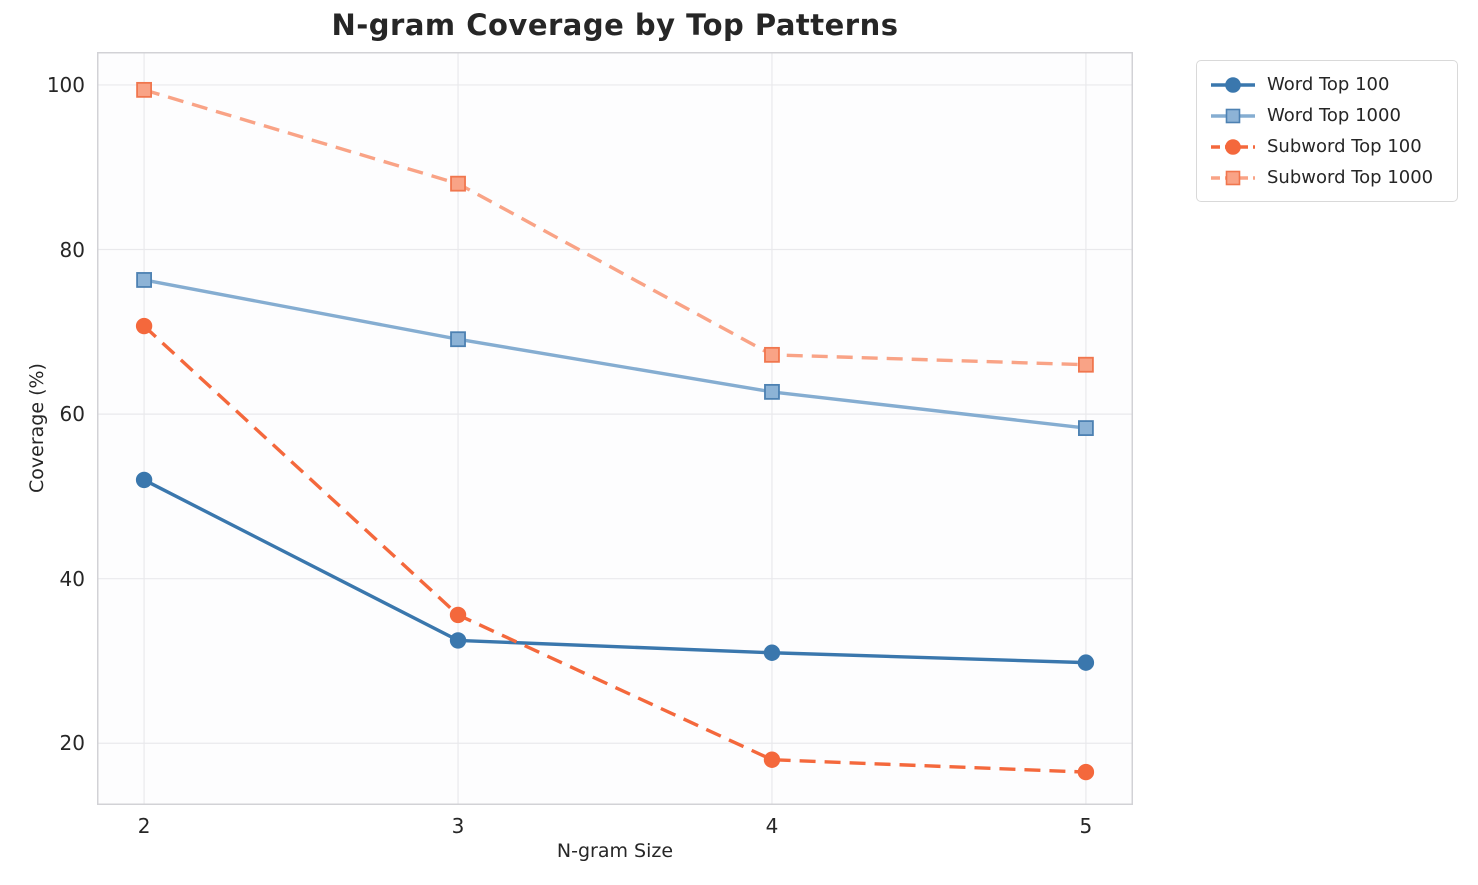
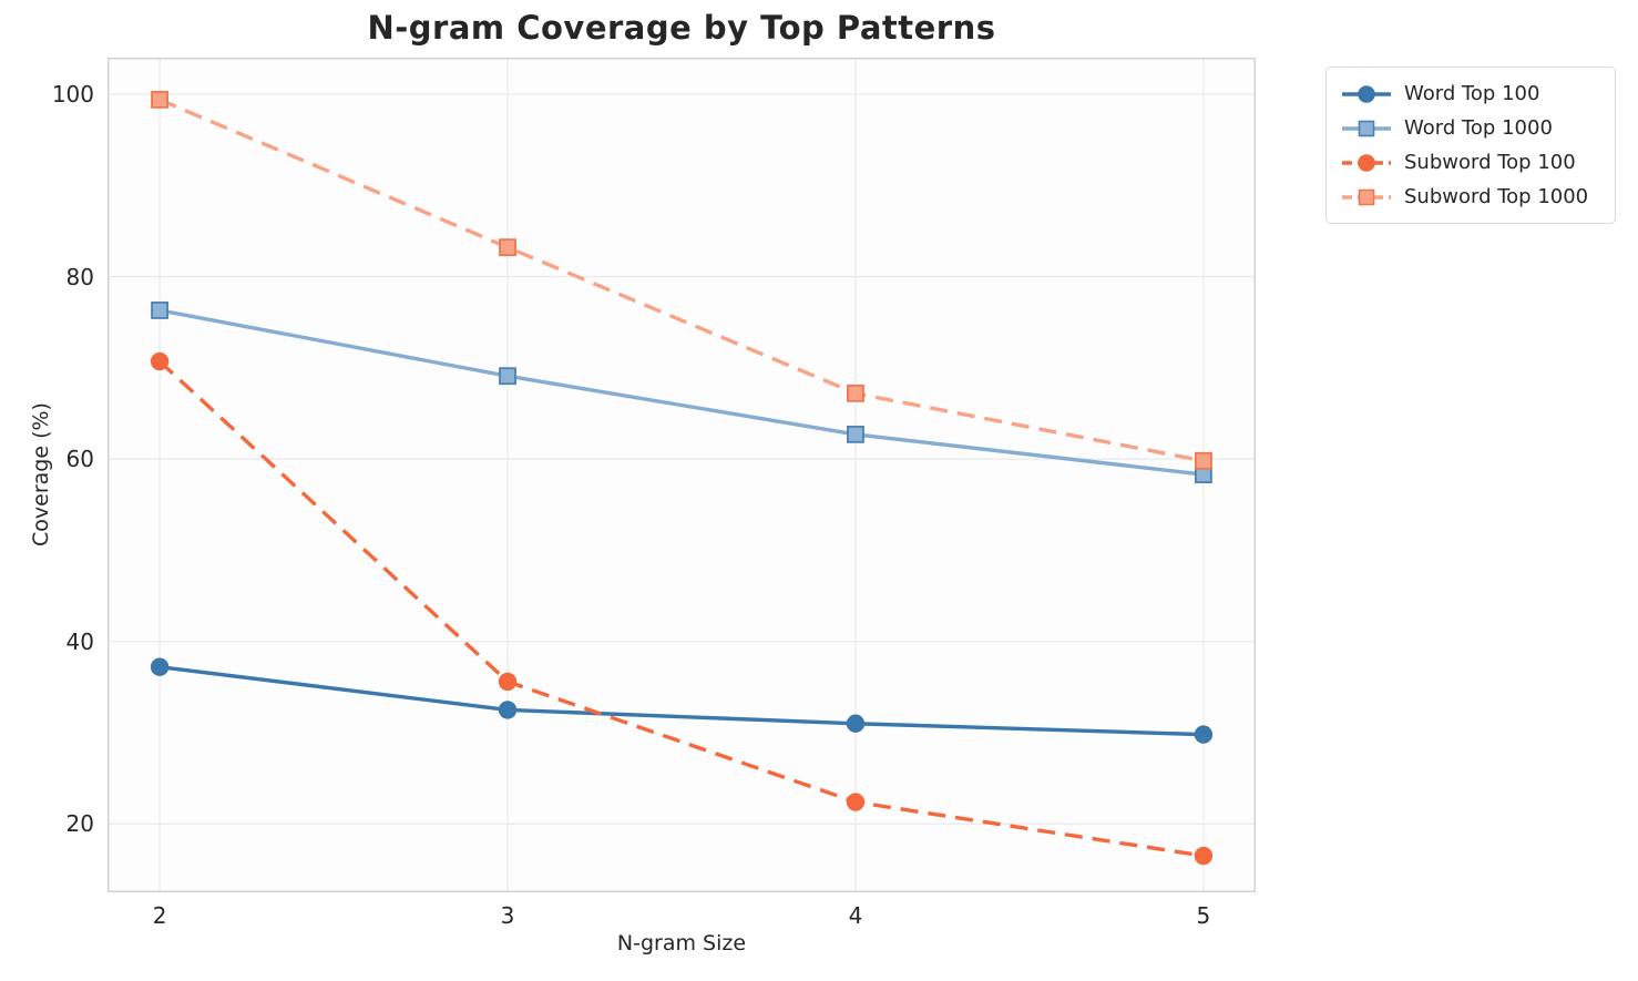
Word Top 100/2: 52 -> 37
Subword Top 1000/3: 88 -> 83
Subword Top 100/4: 18 -> 22
Subword Top 1000/5: 66 -> 60
